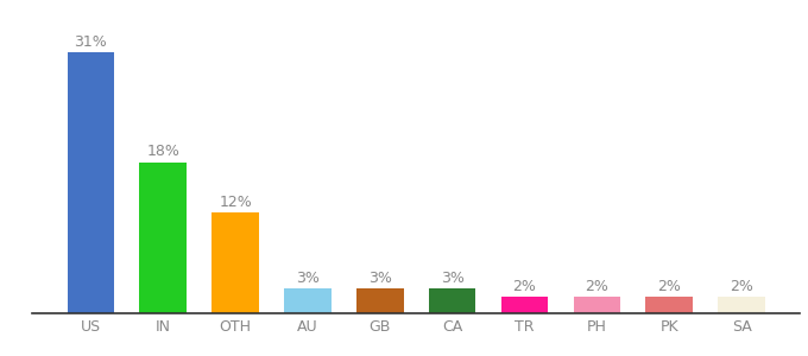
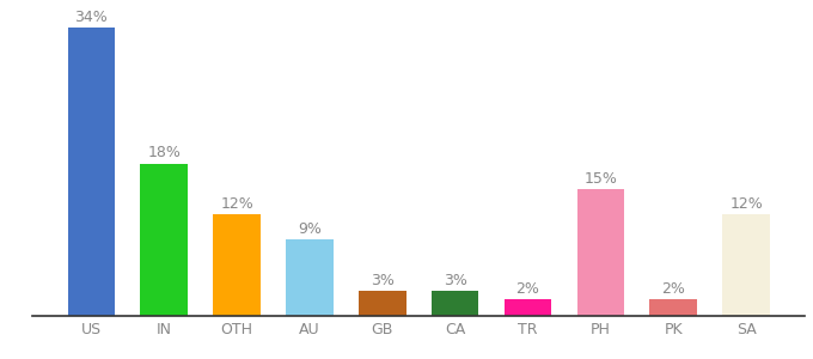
US: 31% -> 34%
AU: 3% -> 9%
PH: 2% -> 15%
SA: 2% -> 12%
